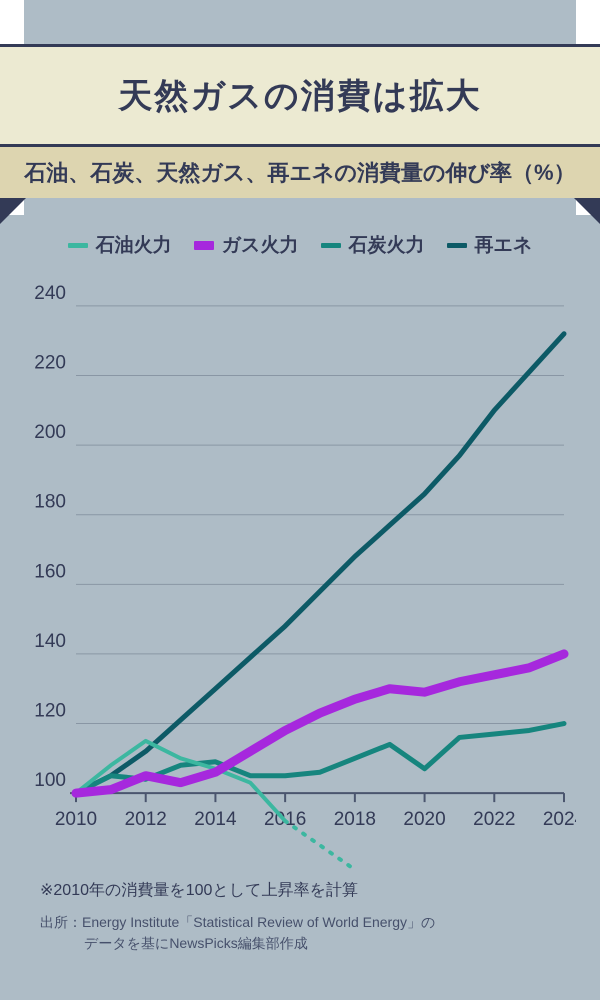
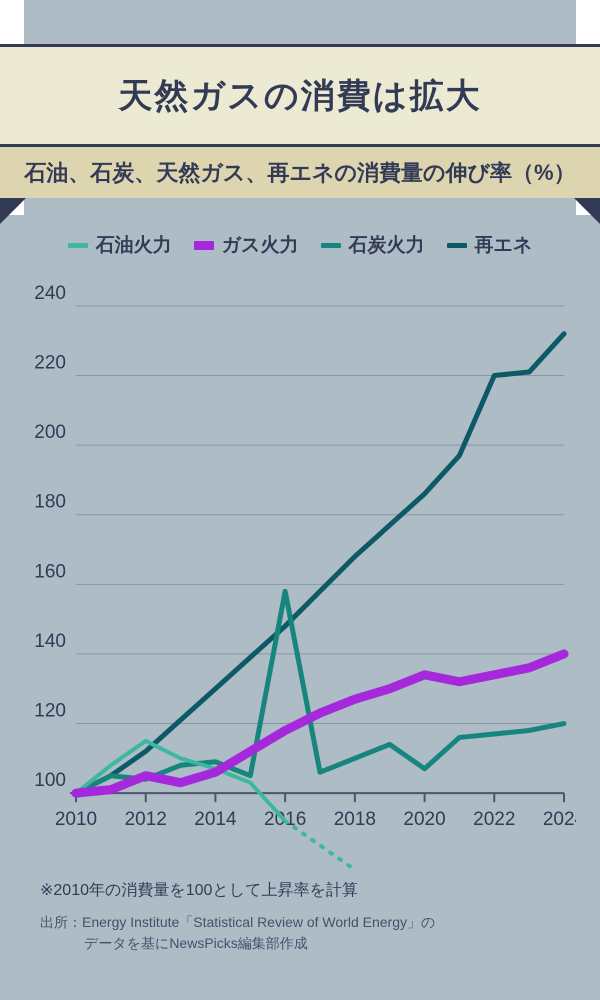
石炭火力/2016: 105 -> 158
ガス火力/2020: 129 -> 134
再エネ/2022: 210 -> 220
